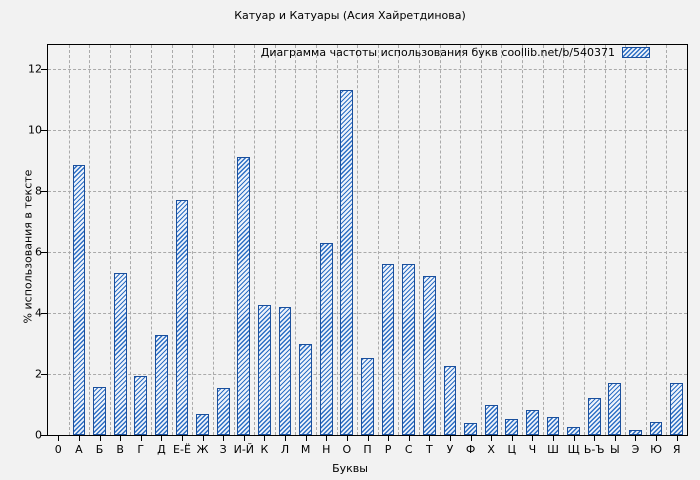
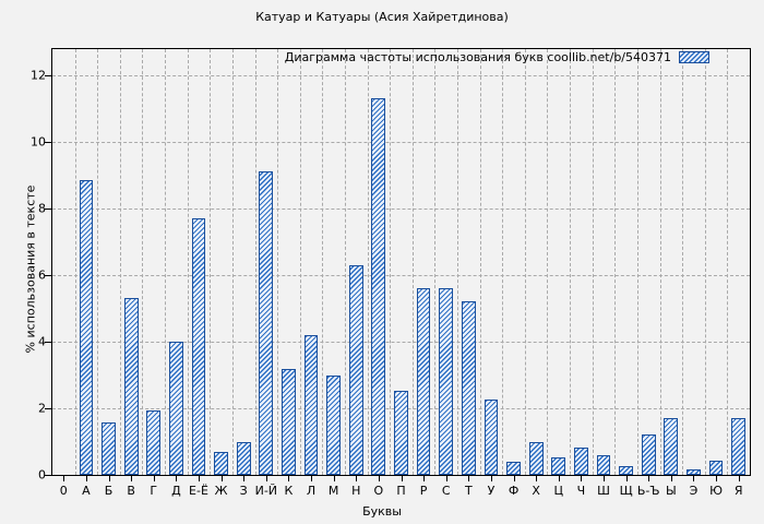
Д: 3.3 -> 4.0
З: 1.5 -> 1.0
К: 4.3 -> 3.2
